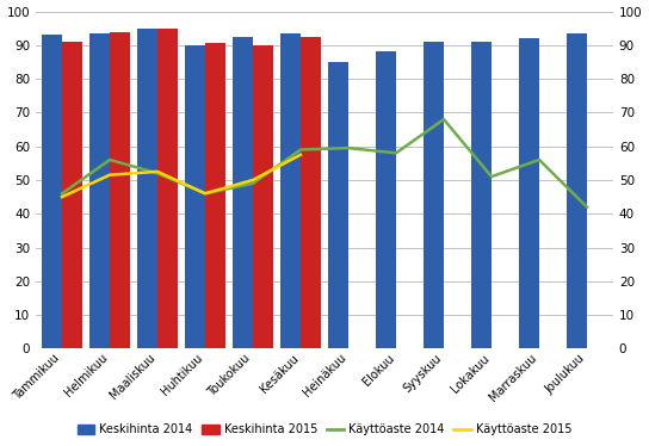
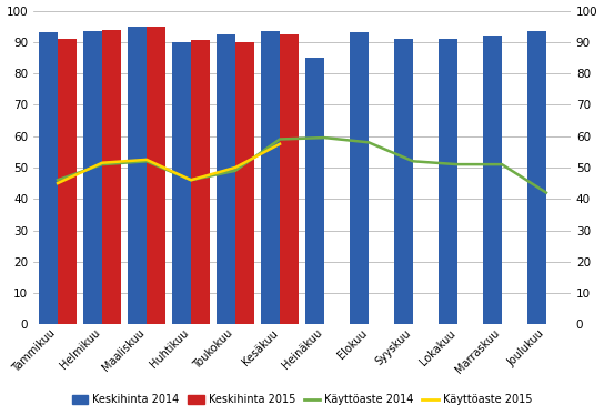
Käyttöaste 2014/Helmikuu: 56.0 -> 51.0
Keskihinta 2014/Elokuu: 88.0 -> 93.0
Käyttöaste 2014/Syyskuu: 68.0 -> 52.0
Käyttöaste 2014/Marraskuu: 56.0 -> 51.0
